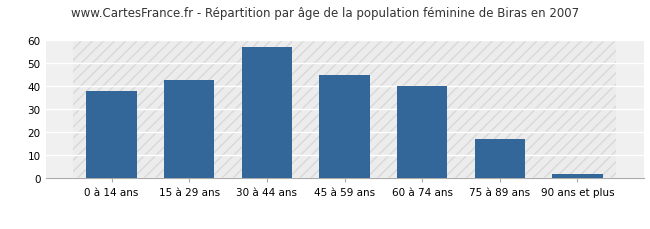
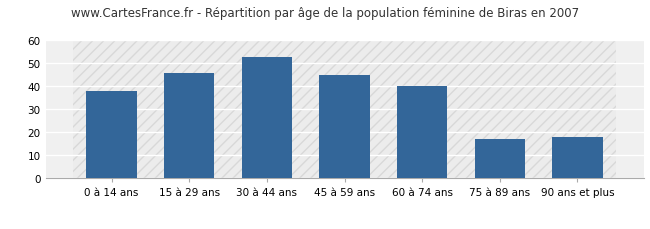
15 à 29 ans: 43 -> 46
30 à 44 ans: 57 -> 53
90 ans et plus: 2 -> 18
